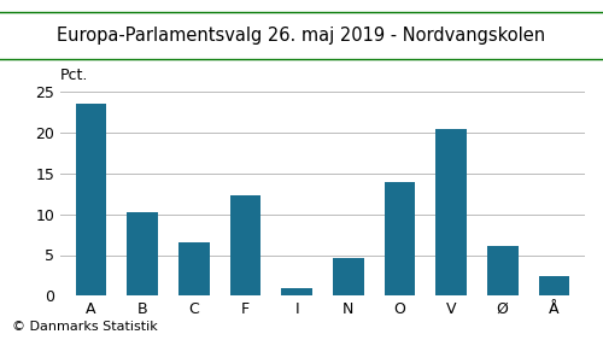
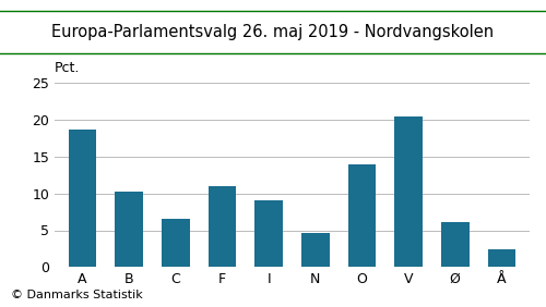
A: 23.5 -> 18.6
F: 12.3 -> 11.0
I: 1.0 -> 9.0
